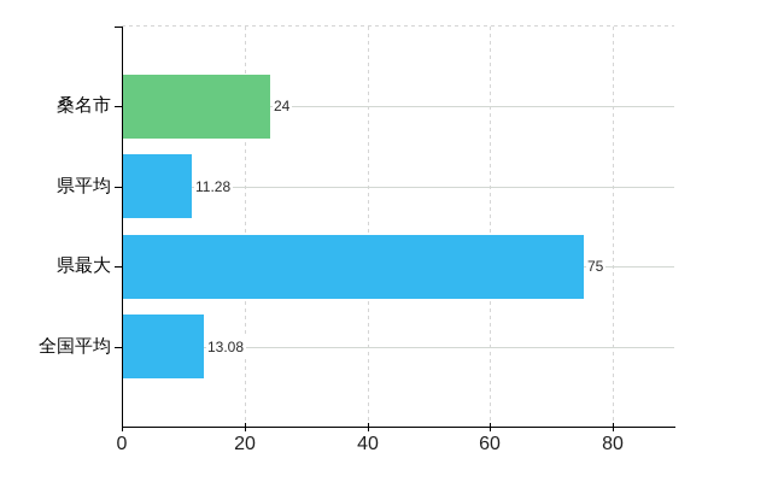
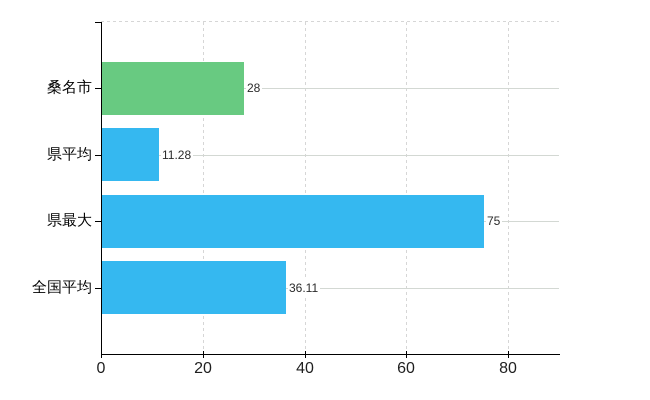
桑名市: 24 -> 28
全国平均: 13.08 -> 36.11
